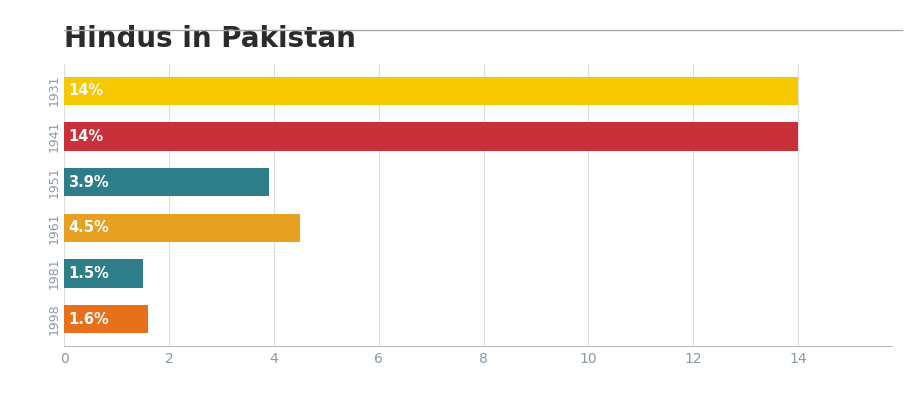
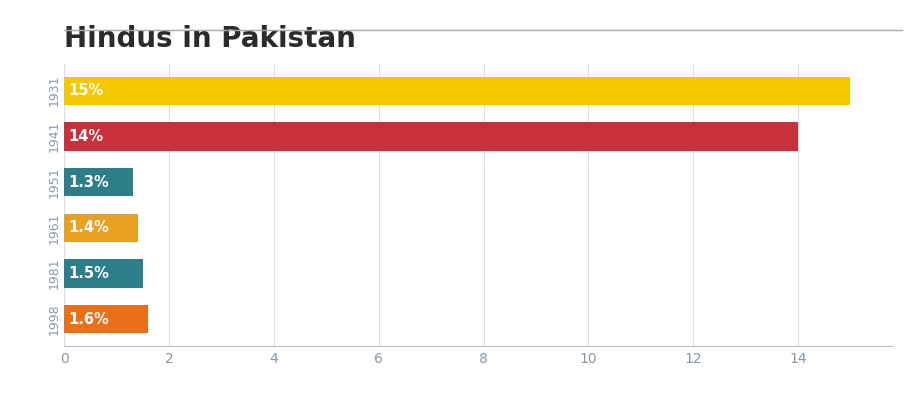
1931: 14% -> 15%
1951: 3.9% -> 1.3%
1961: 4.5% -> 1.4%
